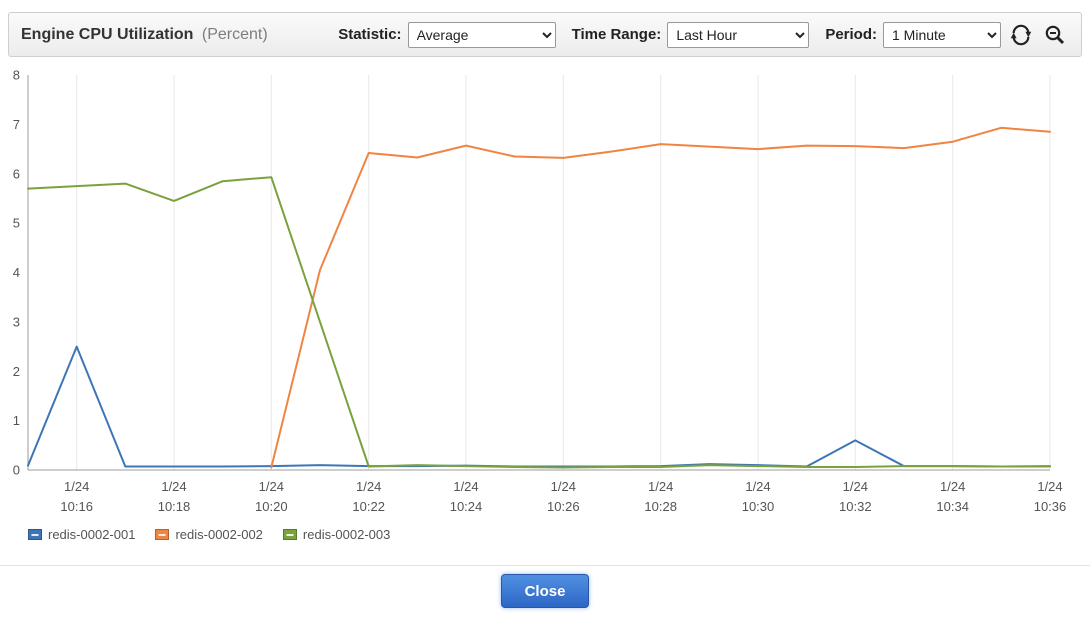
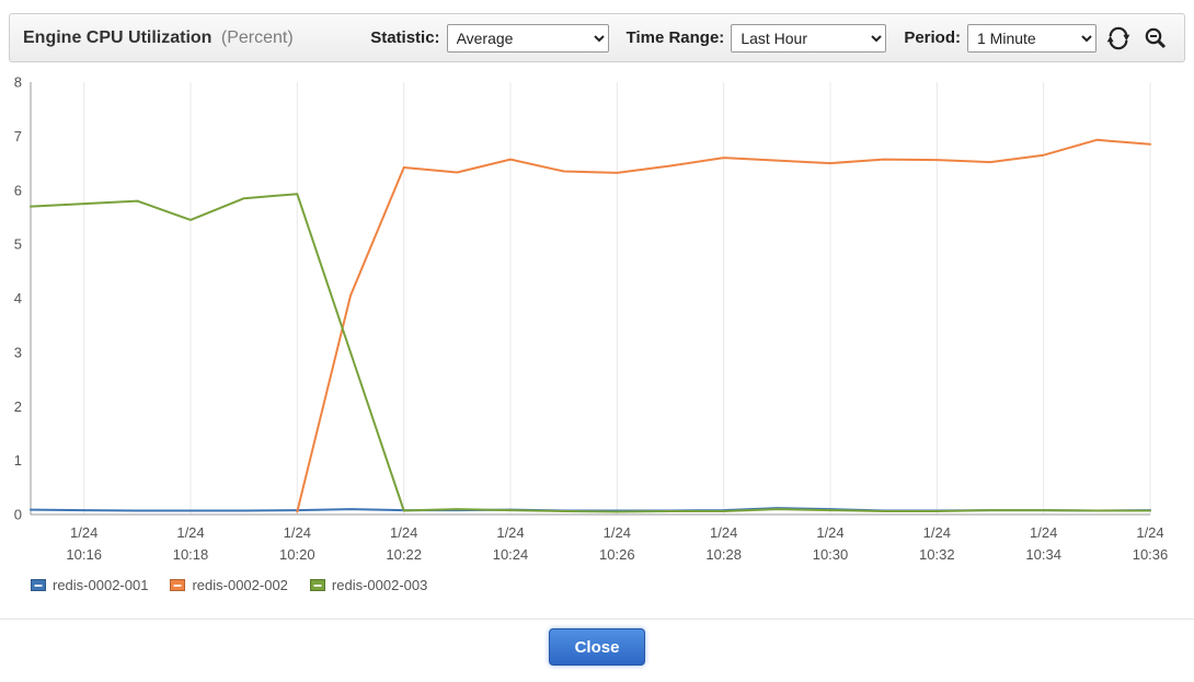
redis-0002-001/10:16: 2.5 -> 0.1
redis-0002-001/10:32: 0.6 -> 0.1
